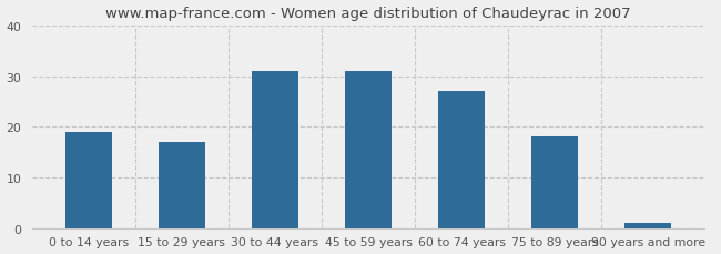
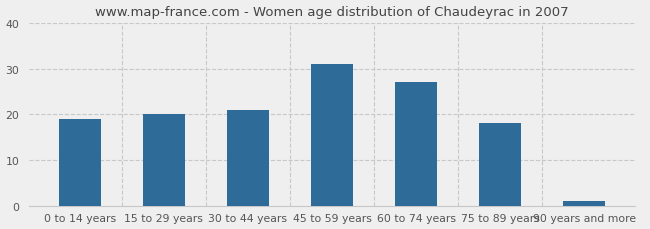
15 to 29 years: 17 -> 20
30 to 44 years: 31 -> 21
